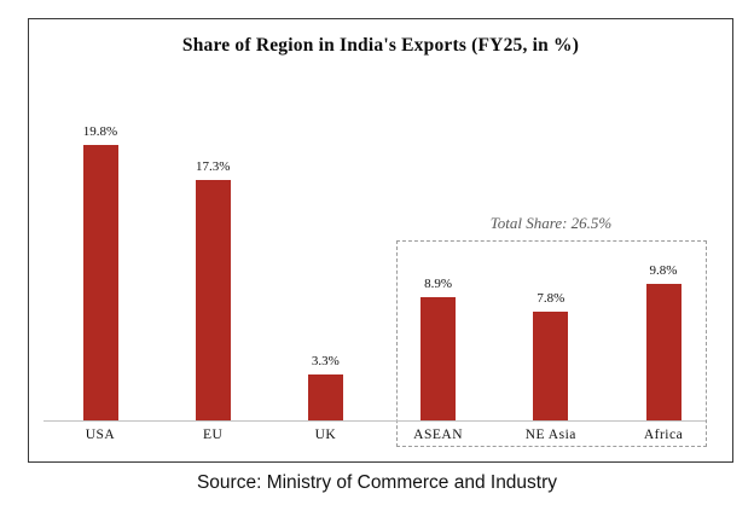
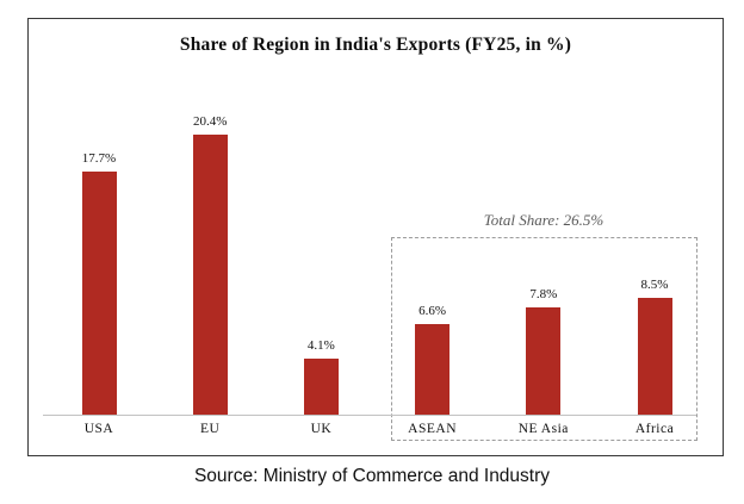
USA: 19.8% -> 17.7%
EU: 17.3% -> 20.4%
UK: 3.3% -> 4.1%
ASEAN: 8.9% -> 6.6%
Africa: 9.8% -> 8.5%
